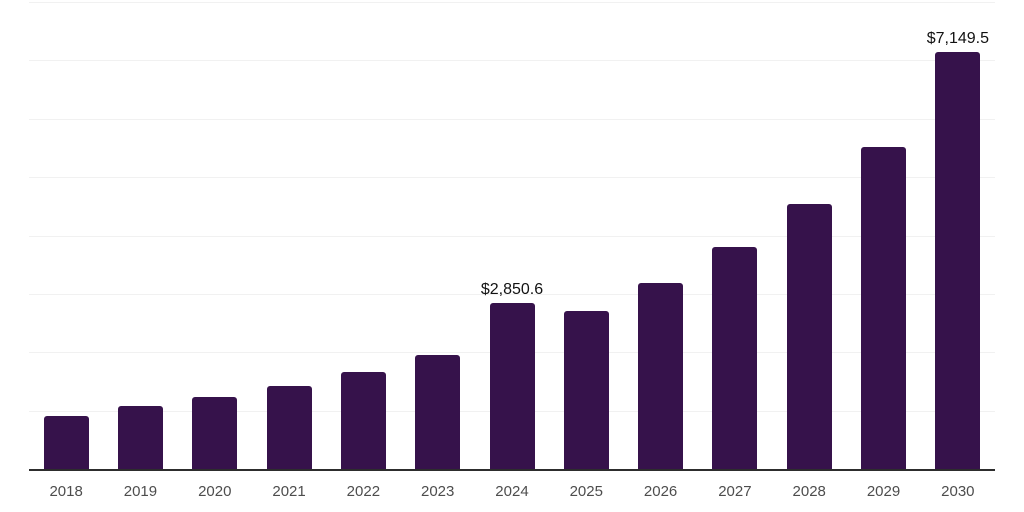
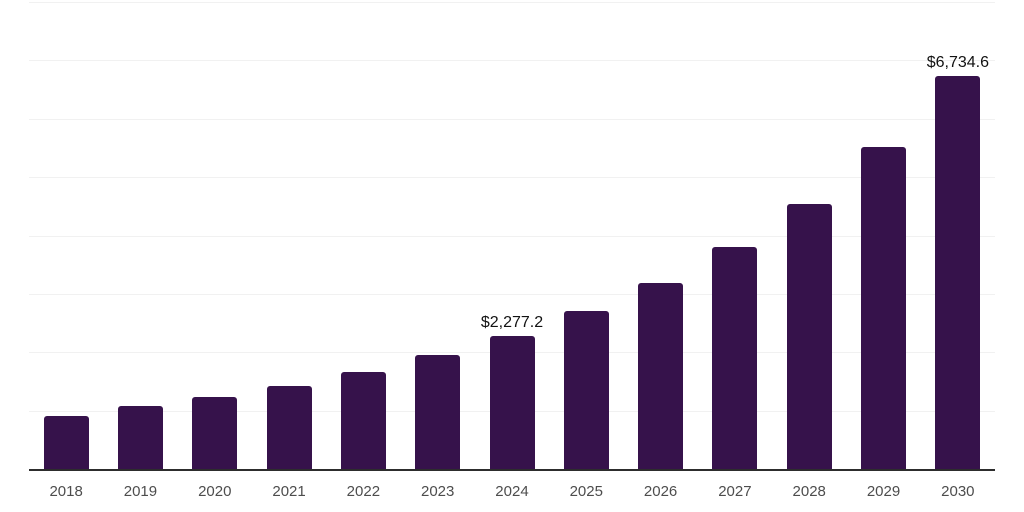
2024: $2,850.6 -> $2,277.2
2030: $7,149.5 -> $6,734.6
